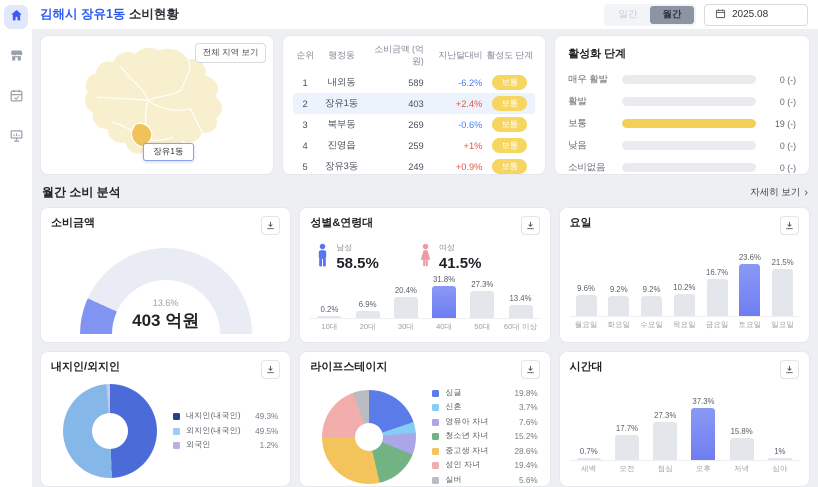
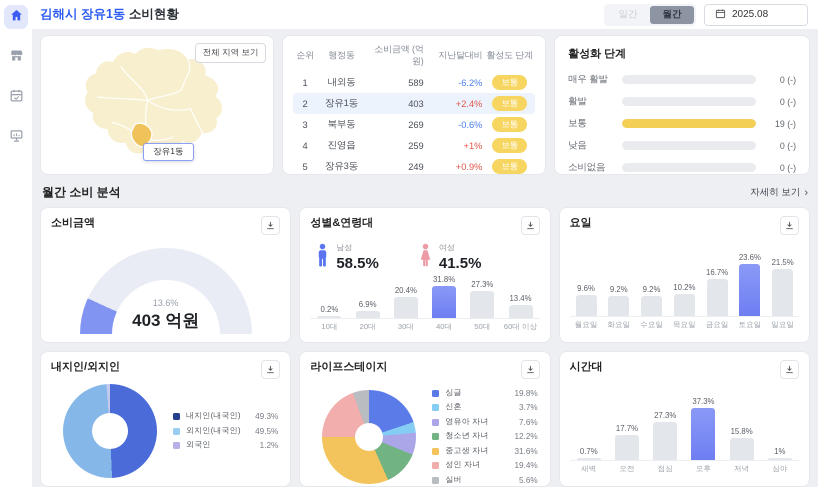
라이프스테이지/청소년 자녀: 15.2% -> 12.2%
라이프스테이지/중고생 자녀: 28.6% -> 31.6%
